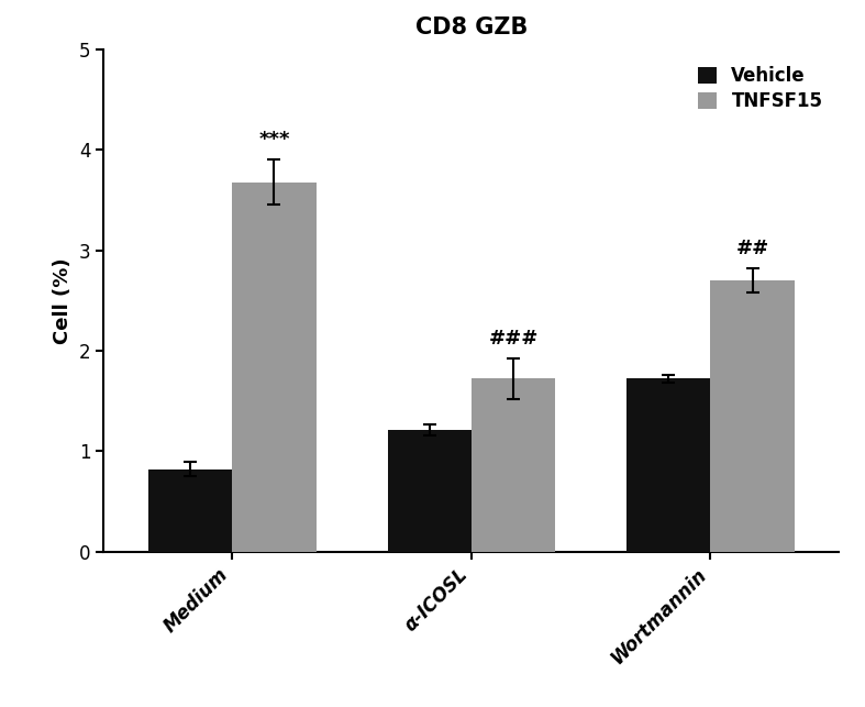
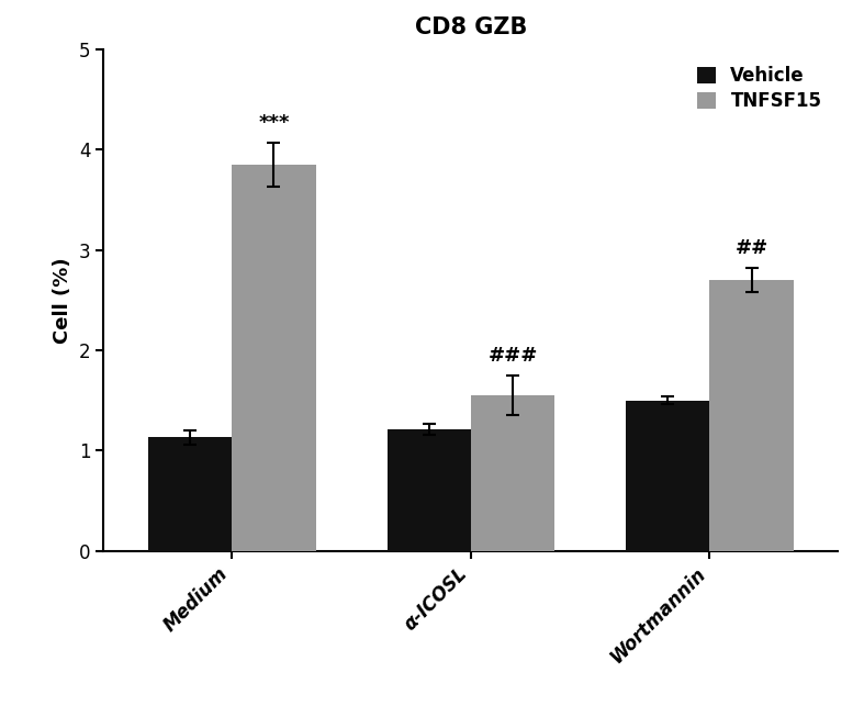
Vehicle/Medium: 0.82 -> 1.13
TNFSF15/Medium: 3.68 -> 3.85
TNFSF15/α-ICOSL: 1.72 -> 1.55
Vehicle/Wortmannin: 1.72 -> 1.50
